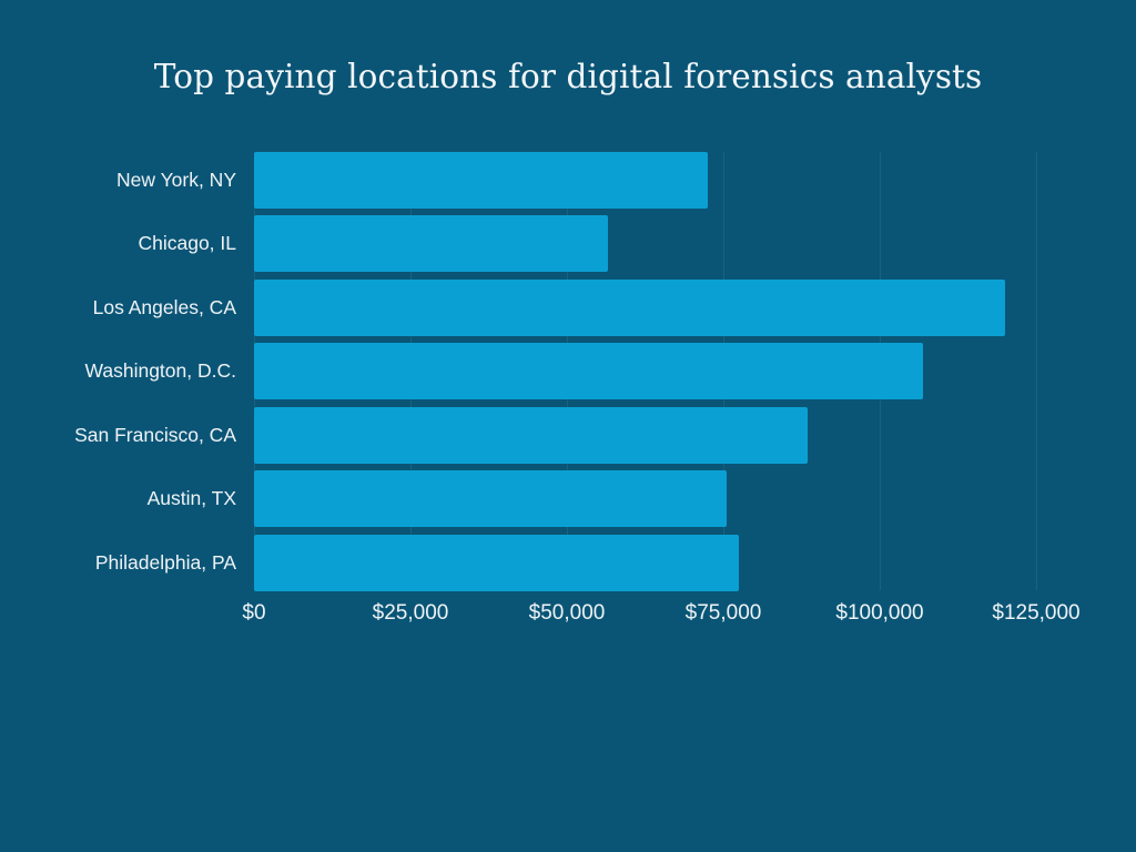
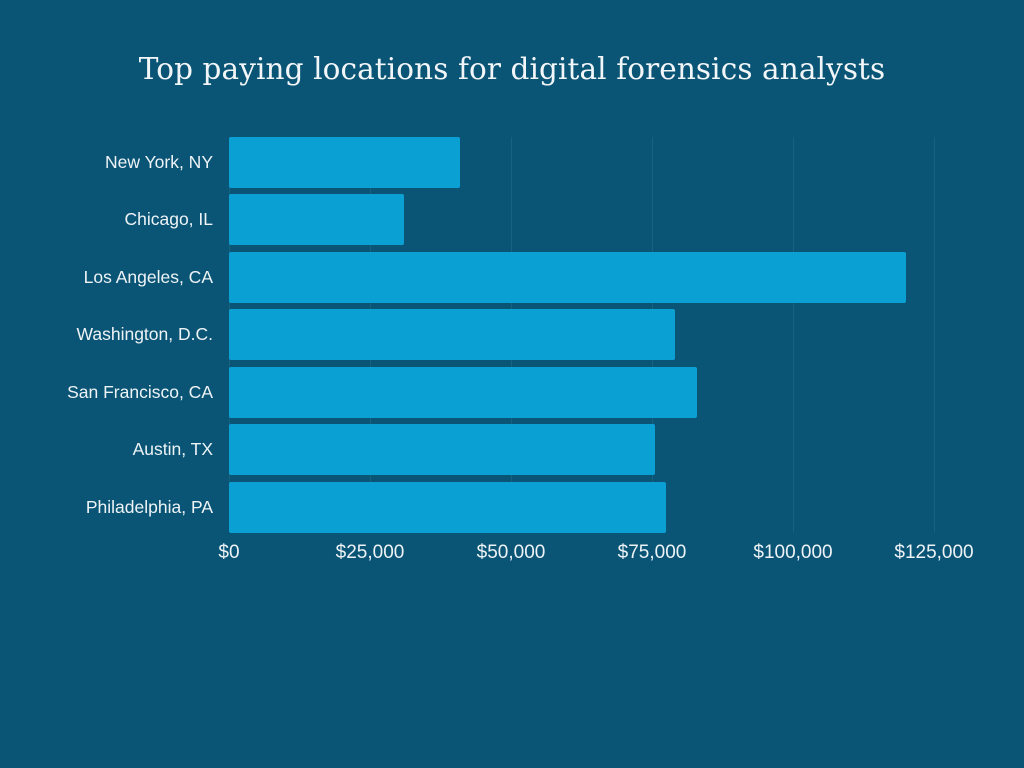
New York, NY: $72000 -> $41000
Chicago, IL: $56000 -> $31000
Washington, D.C.: $107000 -> $79000
San Francisco, CA: $88000 -> $83000
